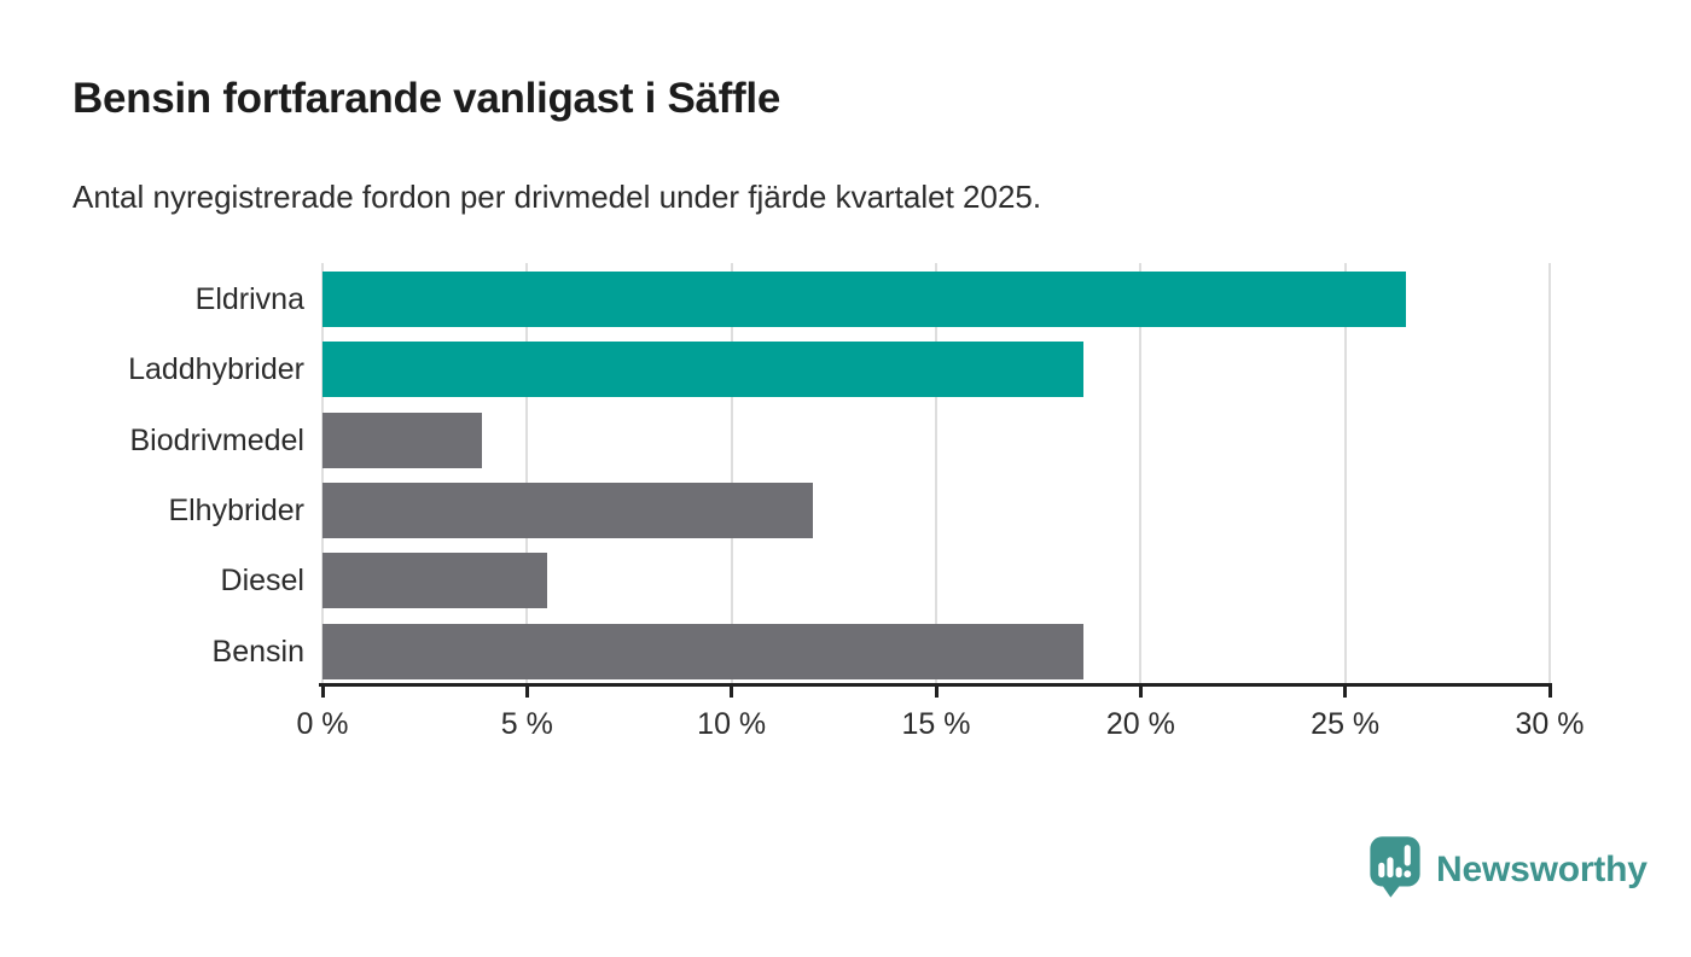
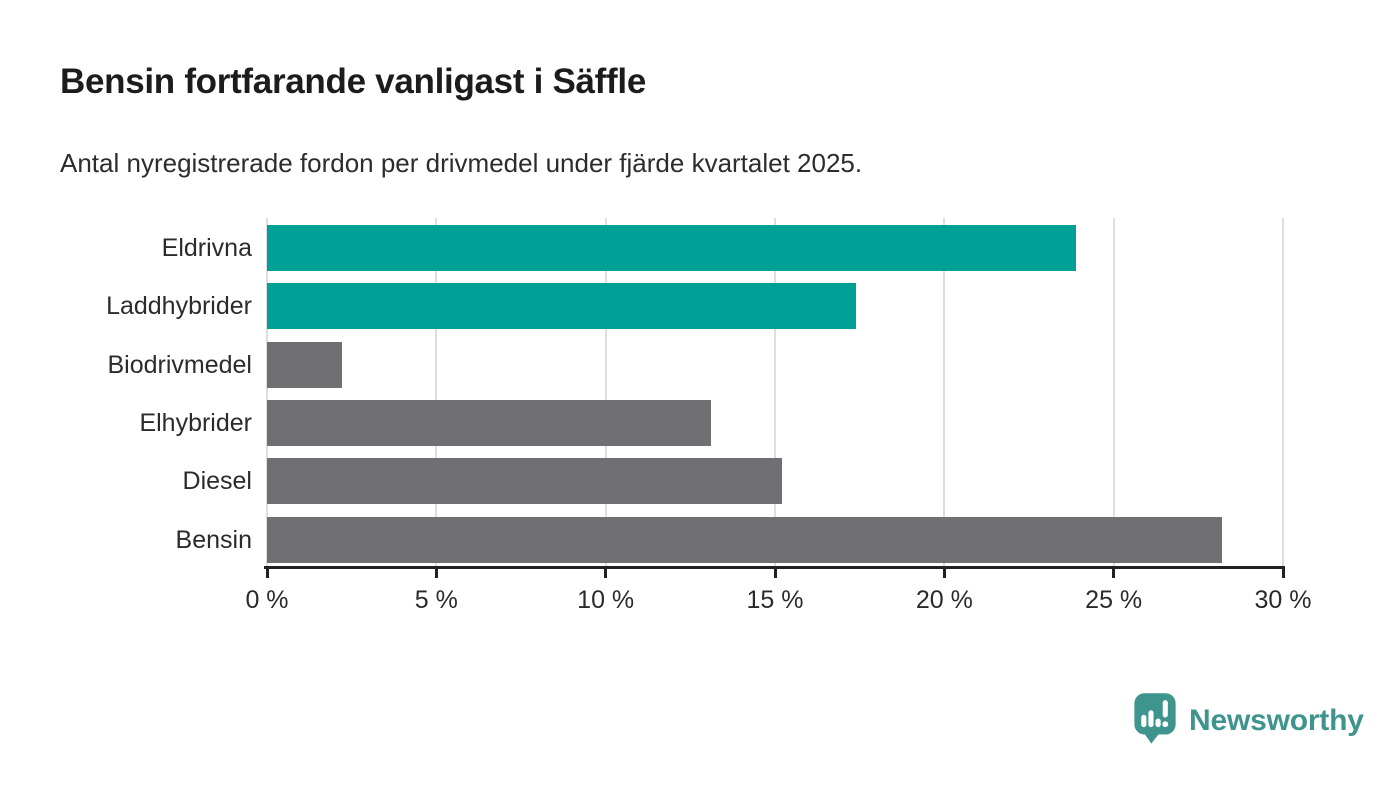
Eldrivna: 26.5% -> 23.9%
Laddhybrider: 18.6% -> 17.4%
Biodrivmedel: 3.9% -> 2.2%
Elhybrider: 12.0% -> 13.1%
Diesel: 5.5% -> 15.2%
Bensin: 18.6% -> 28.2%
